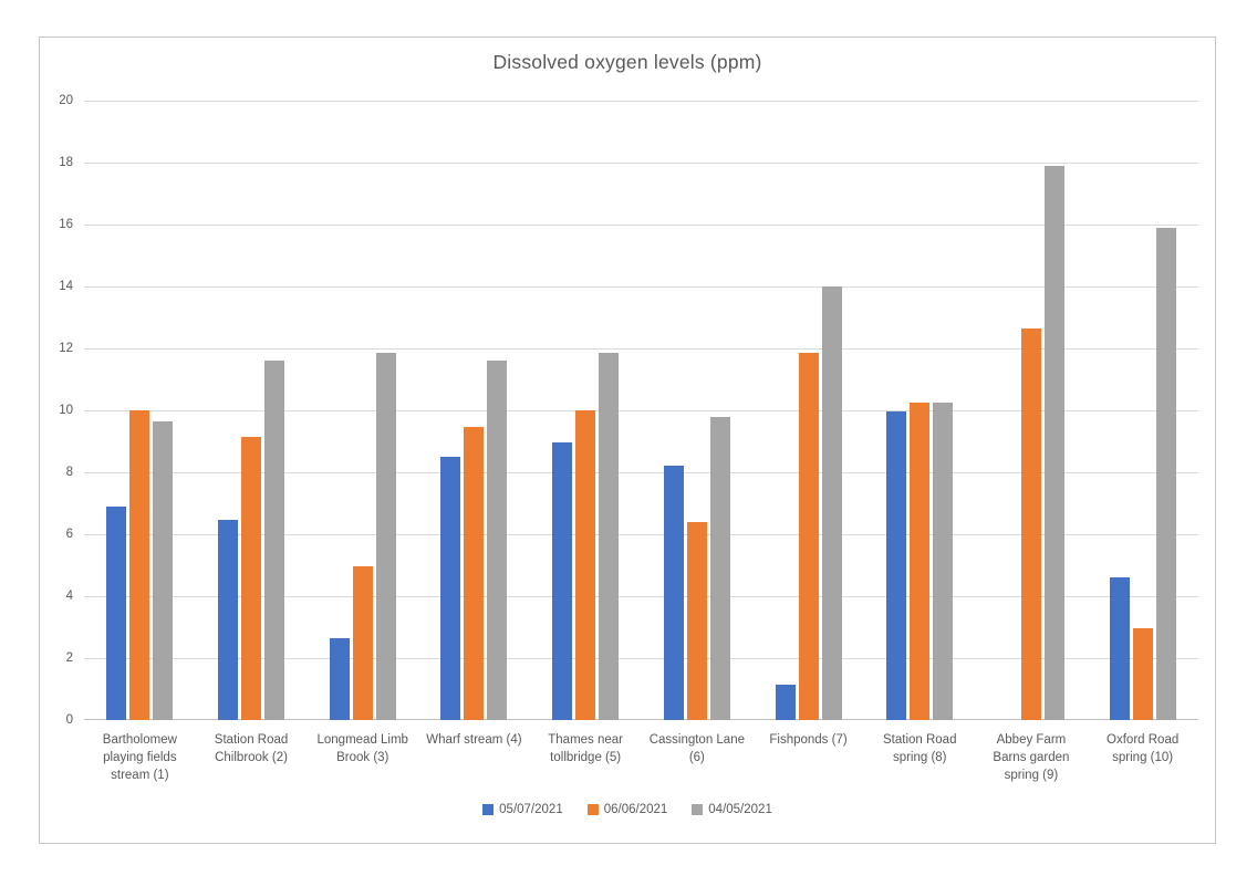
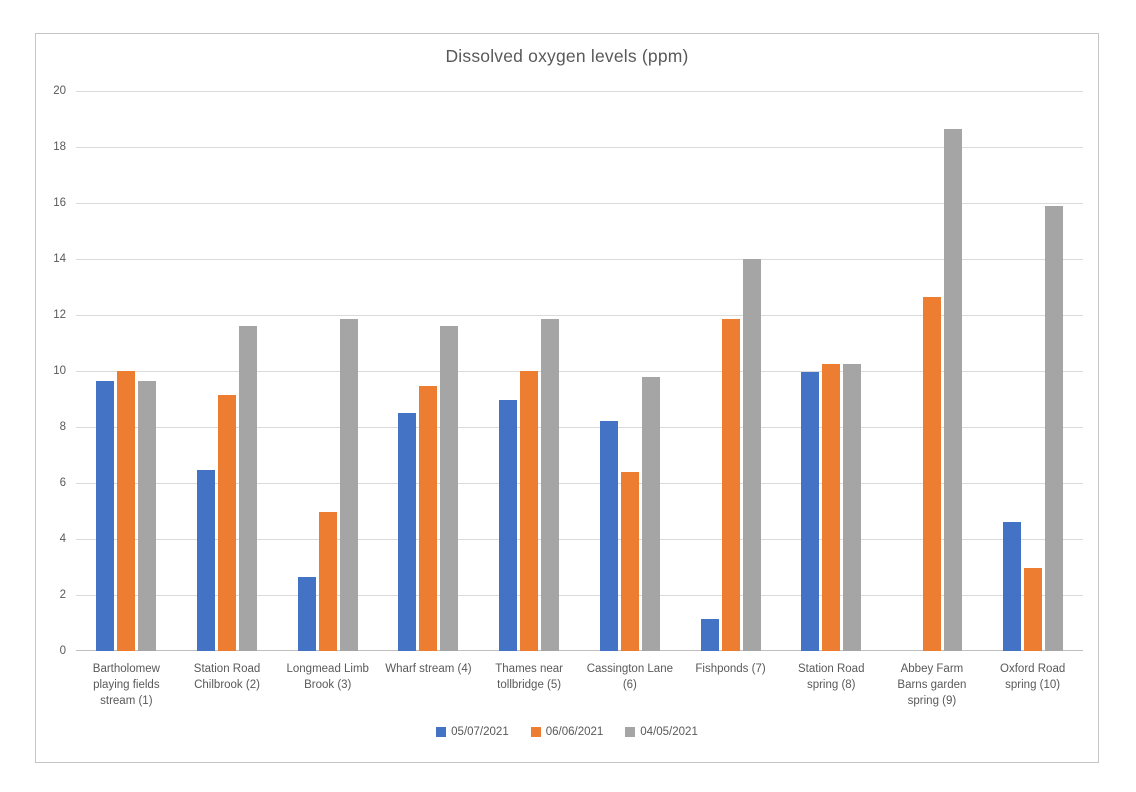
05/07/2021/Bartholomew playing fields stream (1): 6.9 -> 9.7
04/05/2021/Abbey Farm Barns garden spring (9): 17.9 -> 18.6
